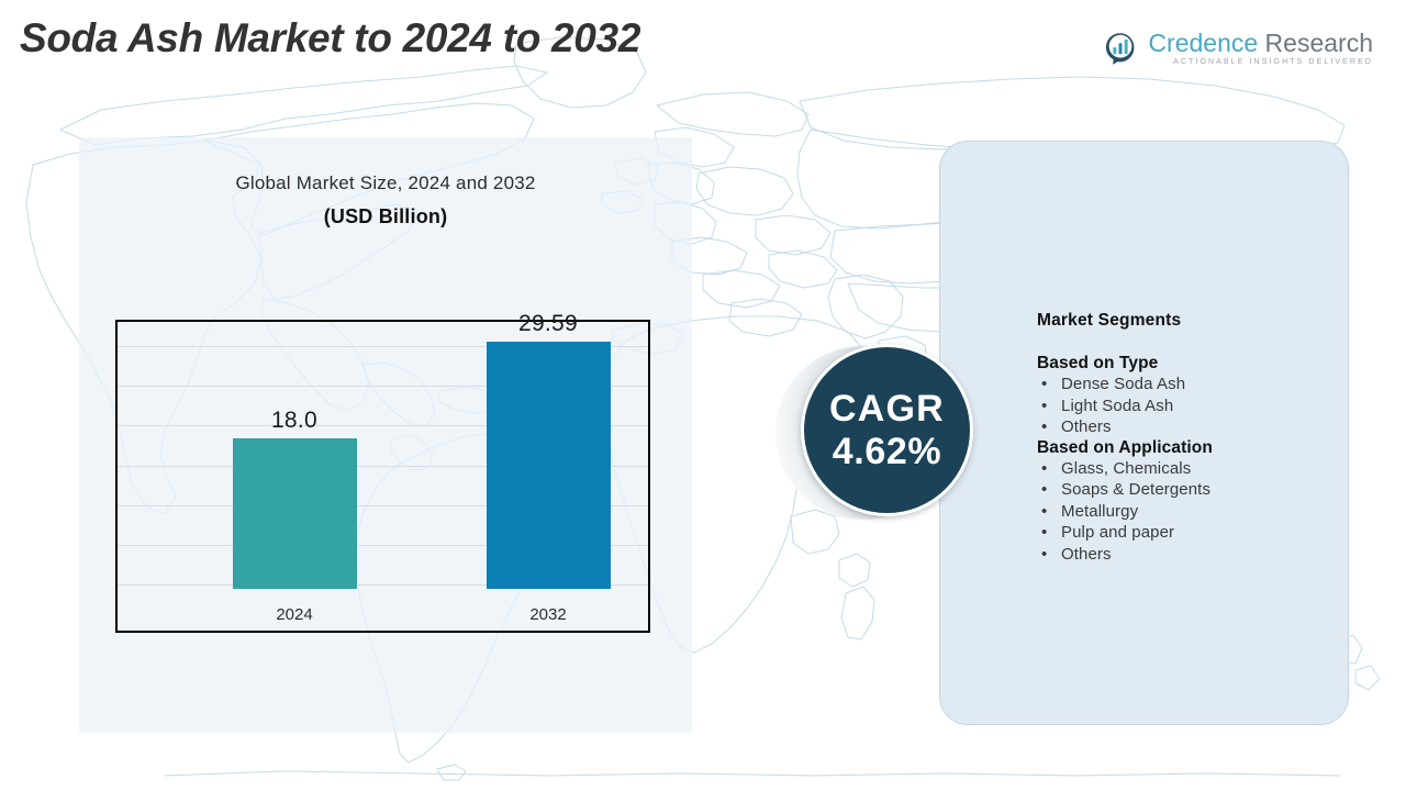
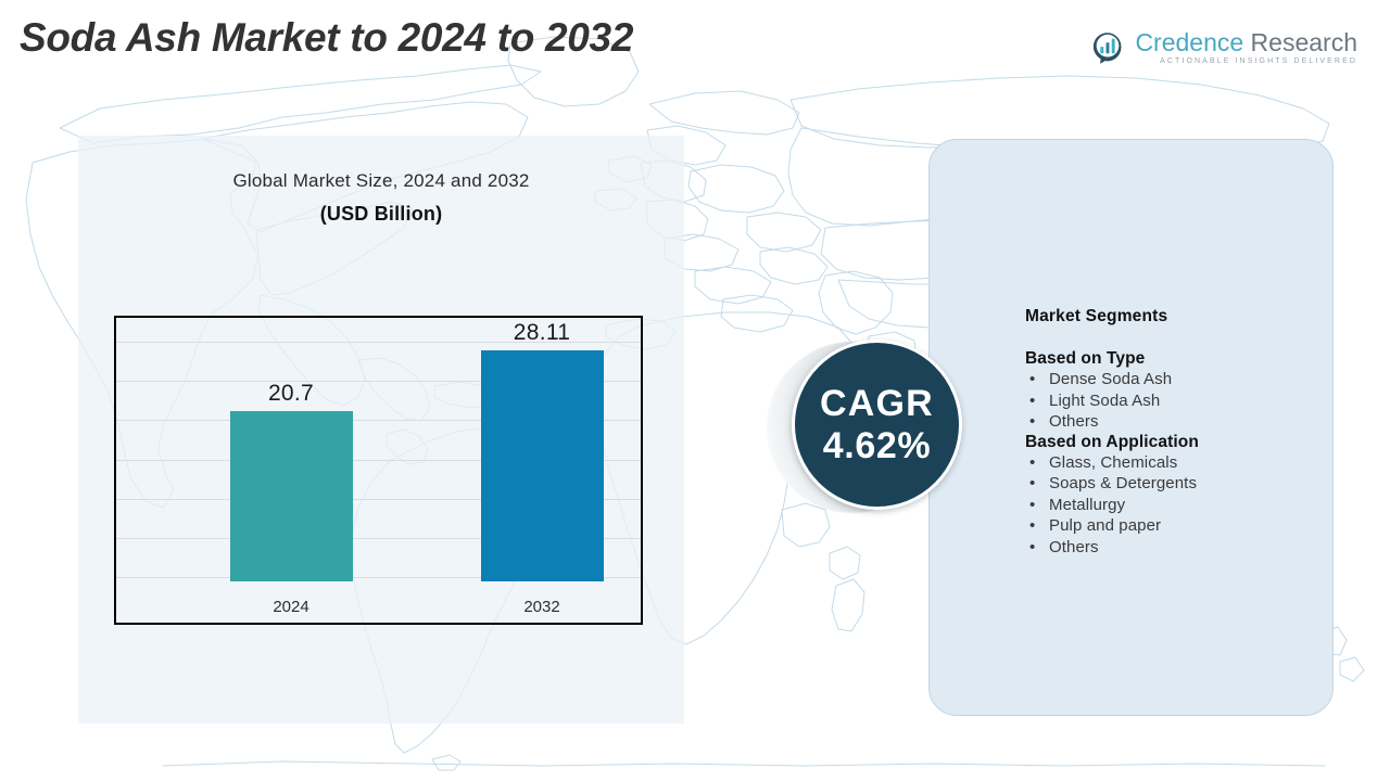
2024: 18.0 -> 20.7
2032: 29.59 -> 28.11
